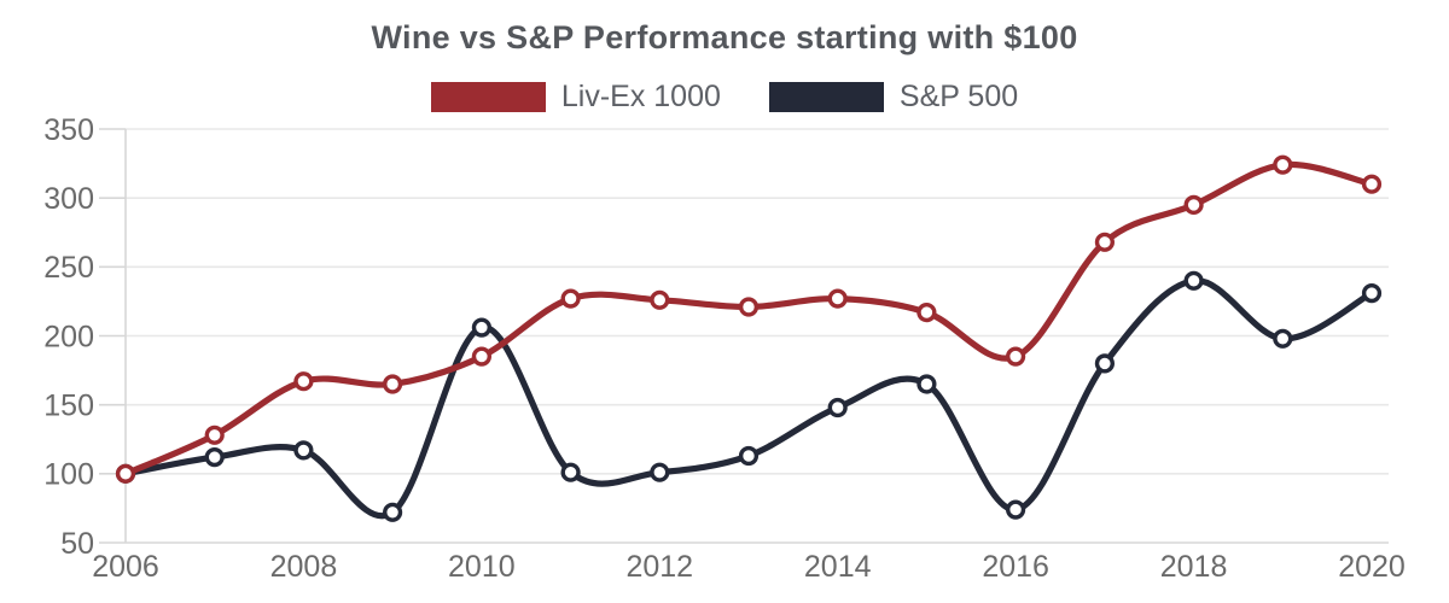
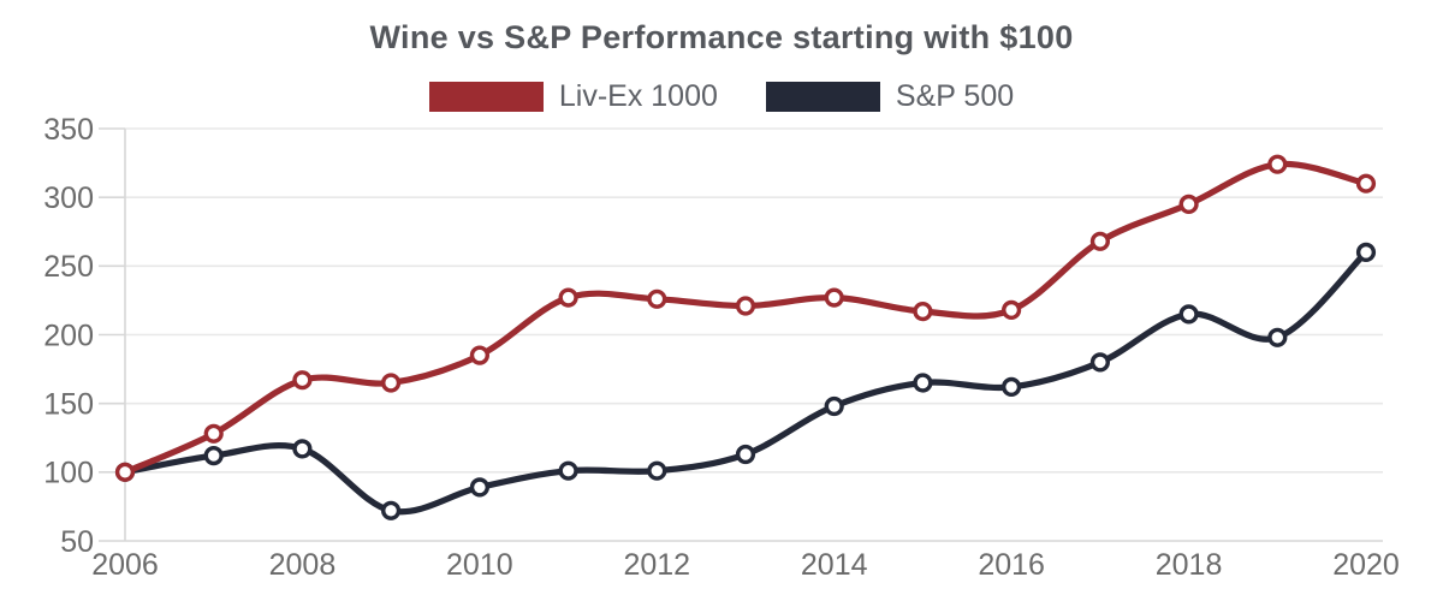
S&P 500/2010: 206 -> 89
Liv-Ex 1000/2016: 185 -> 218
S&P 500/2016: 74 -> 162
S&P 500/2018: 240 -> 215
S&P 500/2020: 231 -> 260
